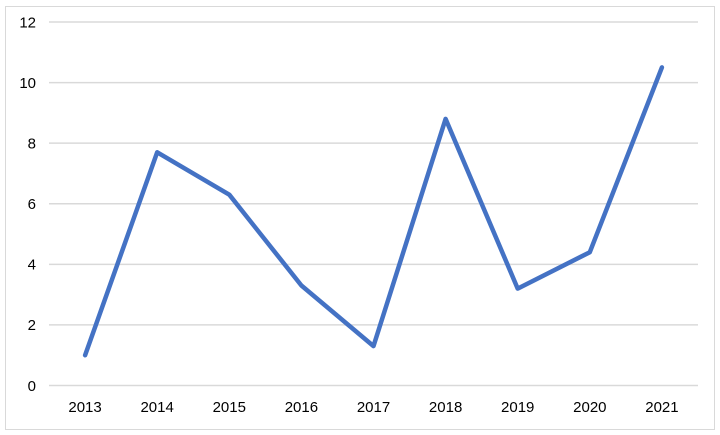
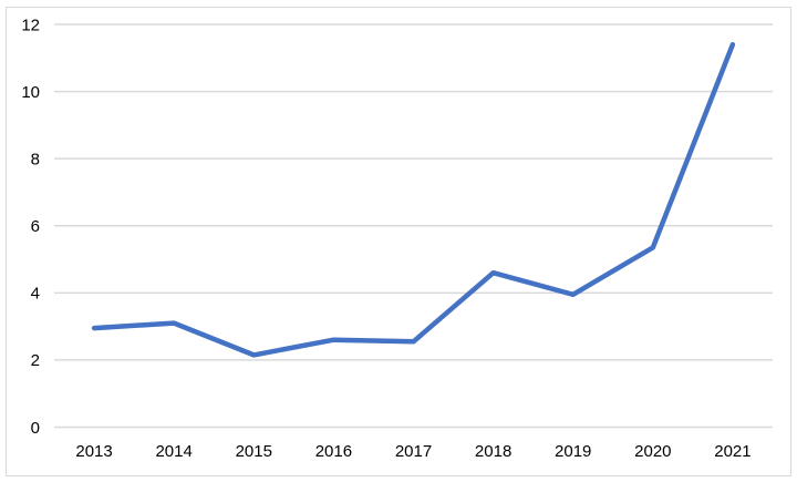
2013: 1.0 -> 3.0
2014: 7.7 -> 3.1
2015: 6.3 -> 2.1
2016: 3.3 -> 2.6
2017: 1.3 -> 2.5
2018: 8.8 -> 4.6
2019: 3.2 -> 4.0
2020: 4.4 -> 5.3
2021: 10.5 -> 11.4
